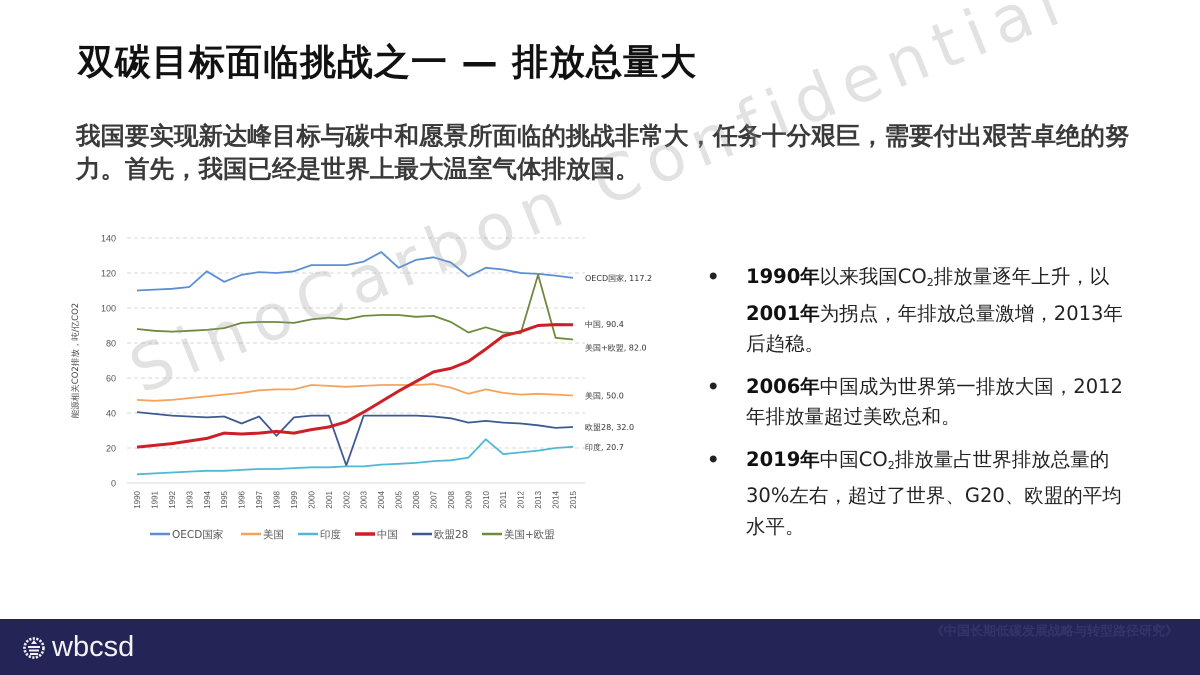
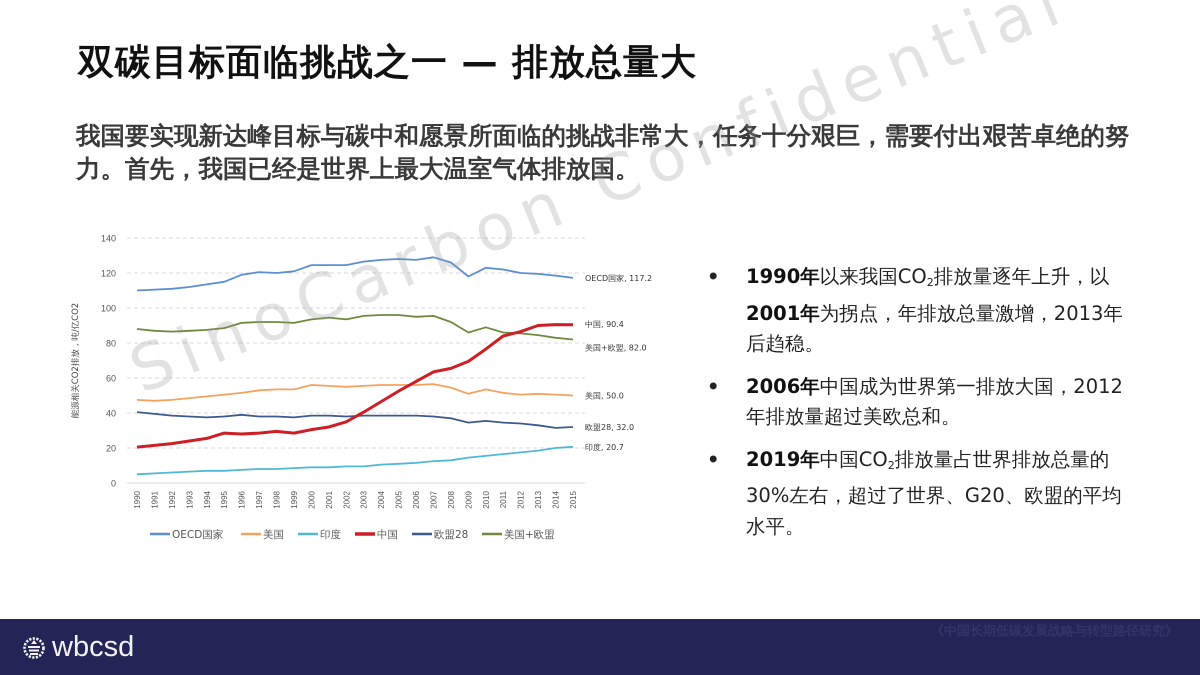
OECD国家/1994: 121 -> 114
欧盟28/1996: 34 -> 39
欧盟28/1998: 27 -> 38
欧盟28/2002: 10 -> 38
OECD国家/2004: 132 -> 128
OECD国家/2005: 123 -> 128
印度/2010: 25 -> 16
美国+欧盟/2013: 119 -> 84
